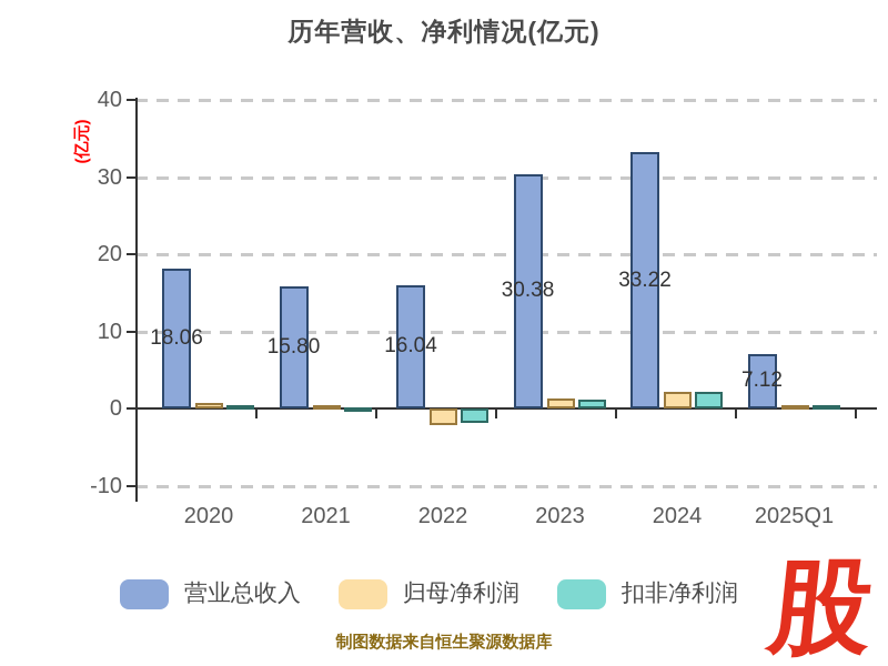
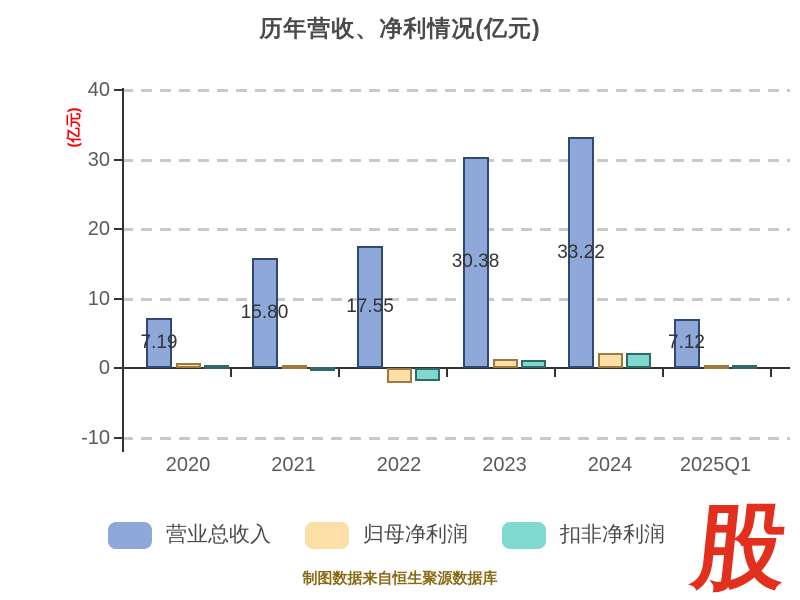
营业总收入/2020: 18.06 -> 7.19
营业总收入/2022: 16.04 -> 17.55
